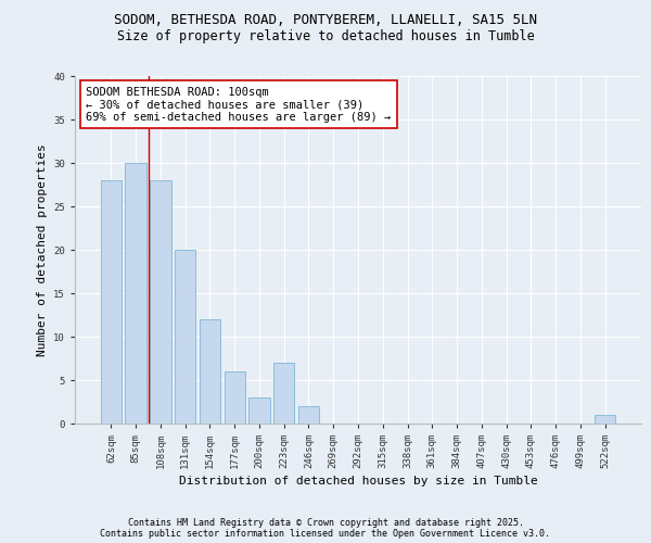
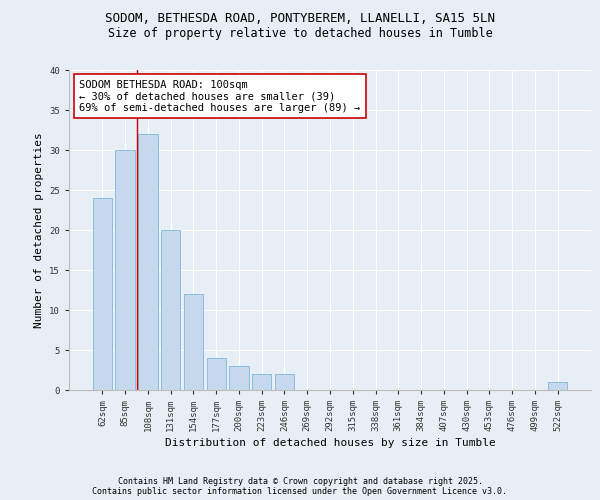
62sqm: 28 -> 24
108sqm: 28 -> 32
177sqm: 6 -> 4
223sqm: 7 -> 2
